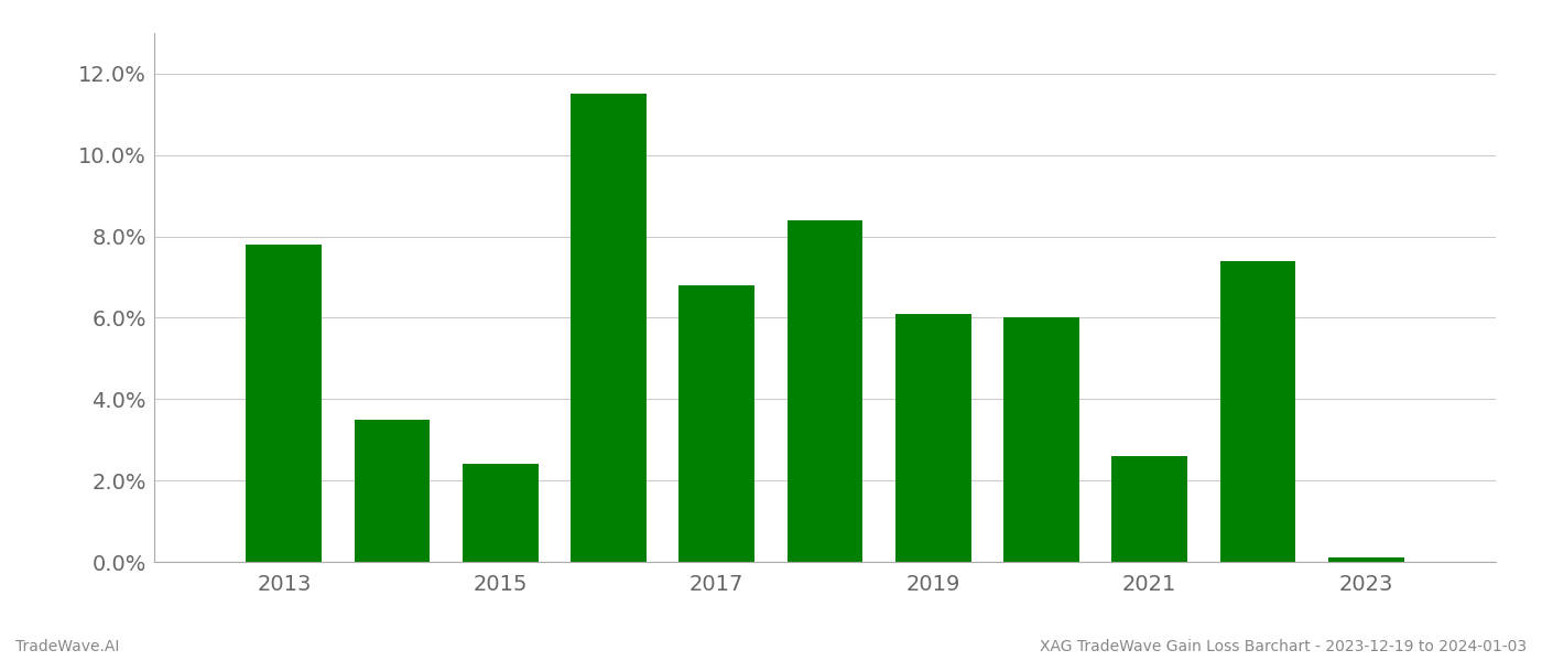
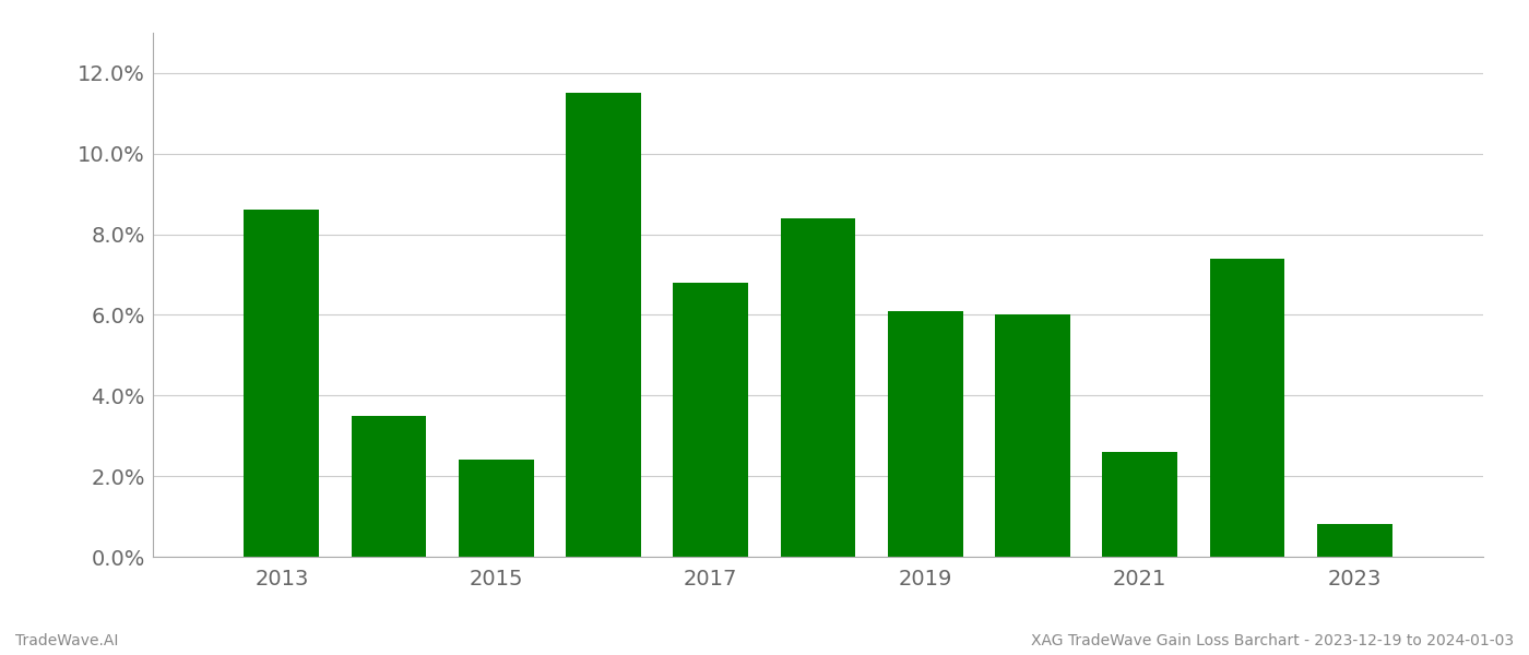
2013: 7.8% -> 8.6%
2023: 0.1% -> 0.8%
